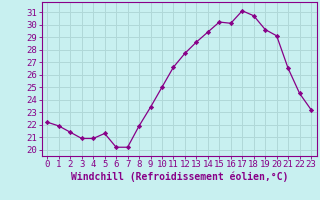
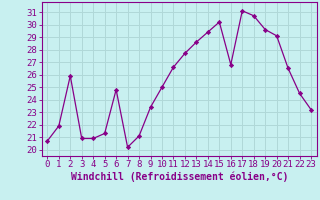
0: 22.2 -> 20.7
2: 21.4 -> 25.9
6: 20.2 -> 24.8
8: 21.9 -> 21.1
16: 30.1 -> 26.8
